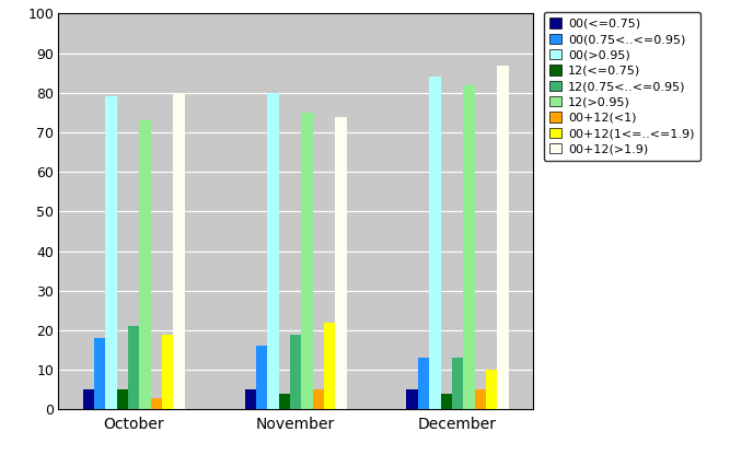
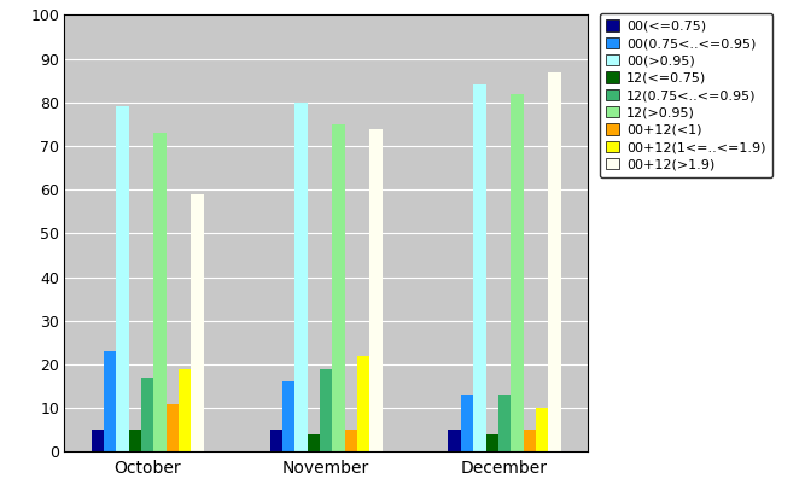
00(0.75<..<=0.95)/October: 18 -> 23
12(0.75<..<=0.95)/October: 21 -> 17
00+12(<1)/October: 3 -> 11
00+12(>1.9)/October: 80 -> 59
